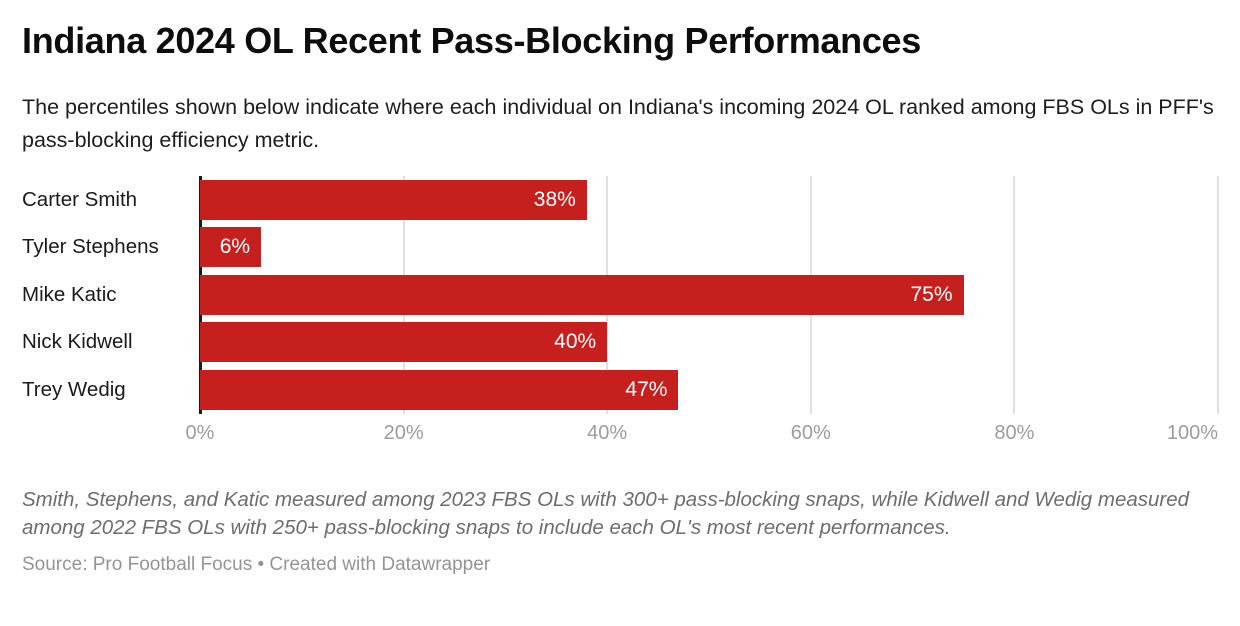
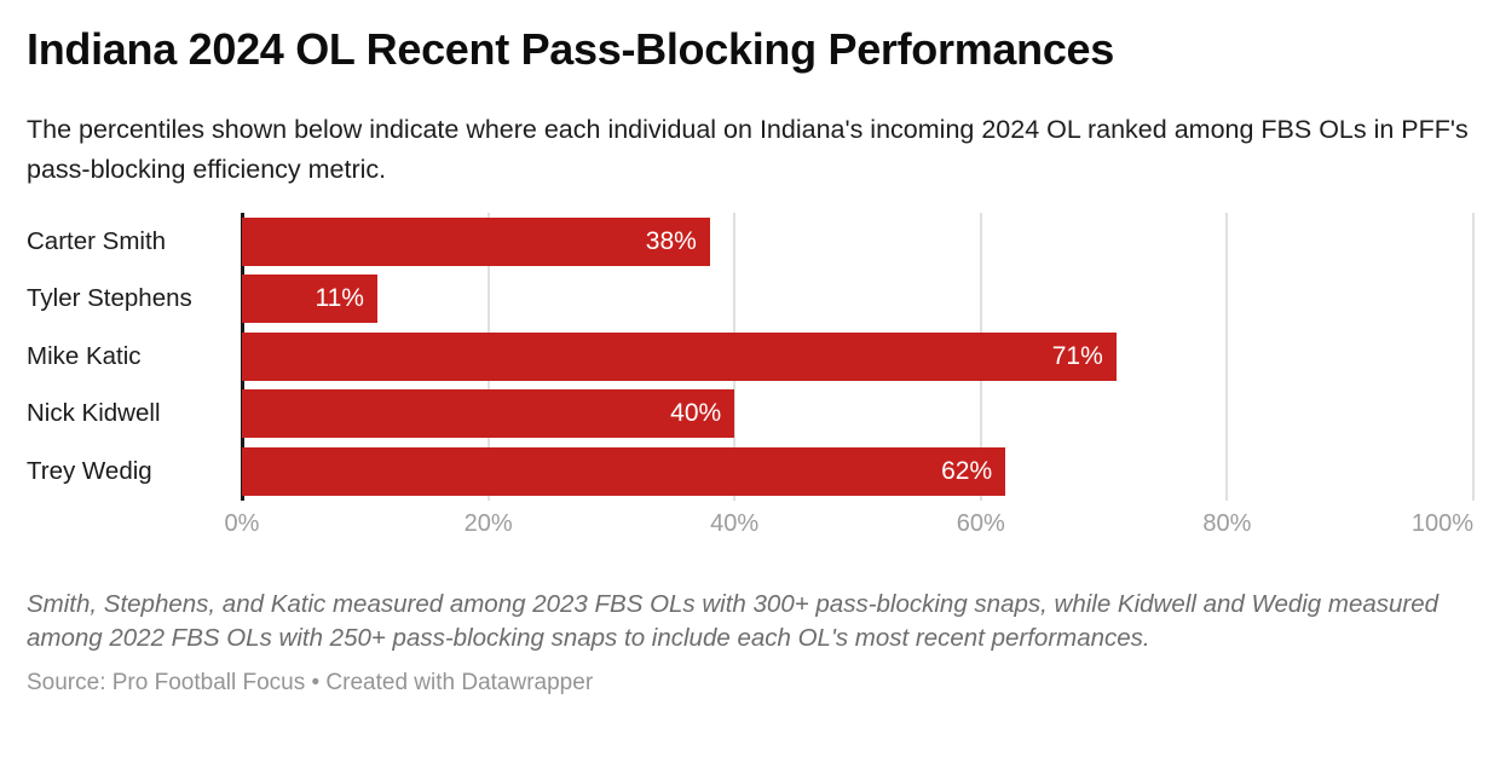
Tyler Stephens: 6% -> 11%
Mike Katic: 75% -> 71%
Trey Wedig: 47% -> 62%
